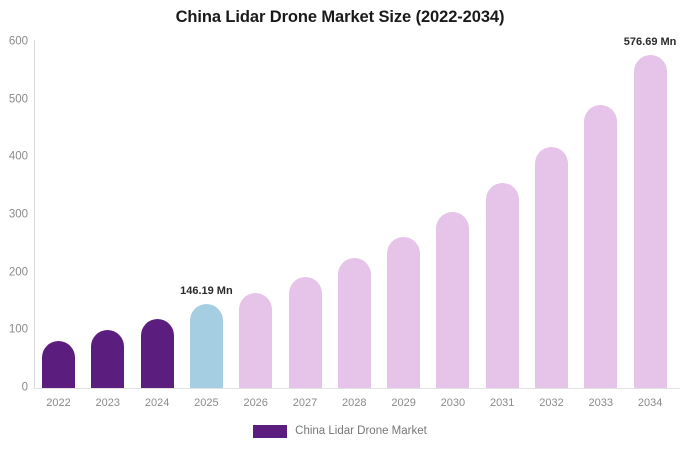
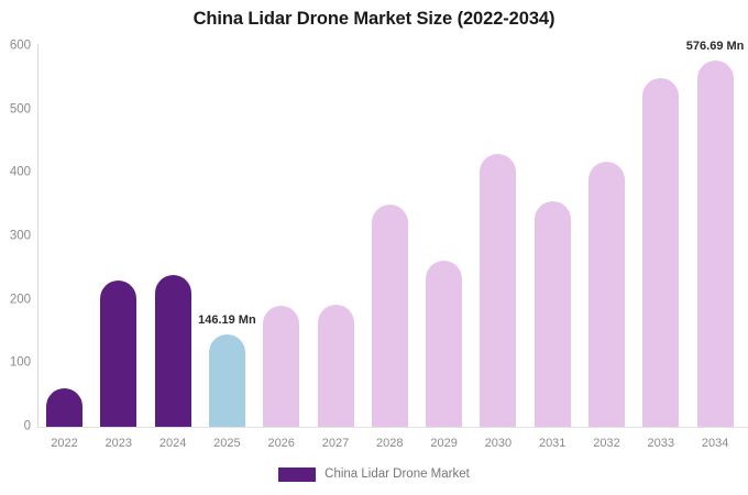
2022: 80 -> 60
2023: 100 -> 230
2024: 120 -> 240
2026: 160 -> 190
2028: 230 -> 350
2030: 300 -> 430
2033: 490 -> 550
